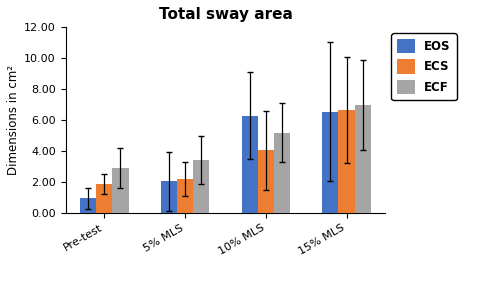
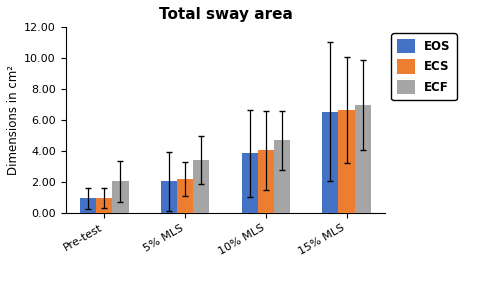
ECS/Pre-test: 1.9 -> 1.0
ECF/Pre-test: 2.9 -> 2.0
EOS/10% MLS: 6.3 -> 3.9
ECF/10% MLS: 5.2 -> 4.7
